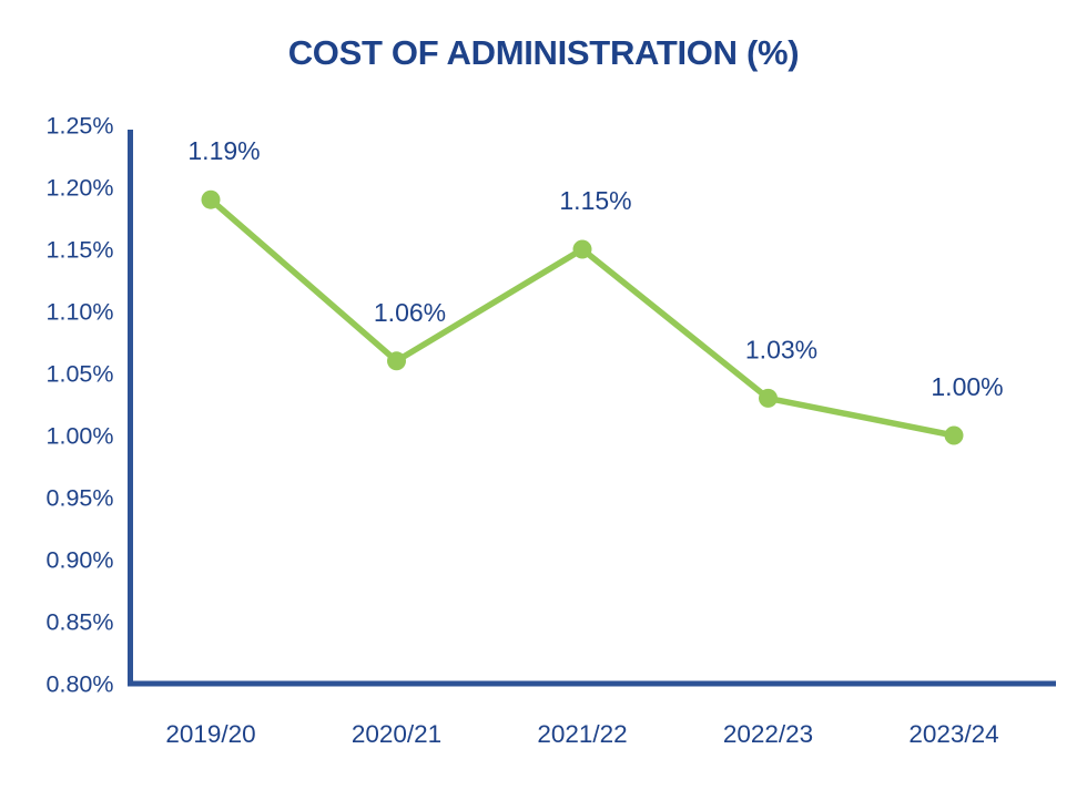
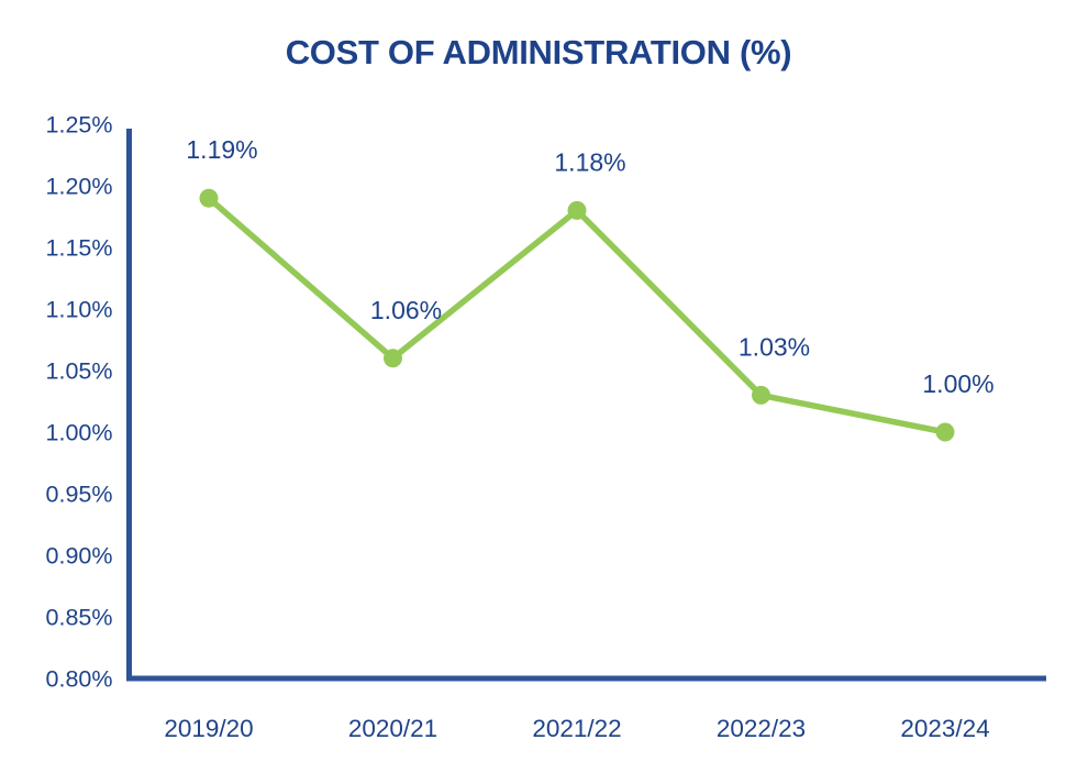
2021/22: 1.15% -> 1.18%
